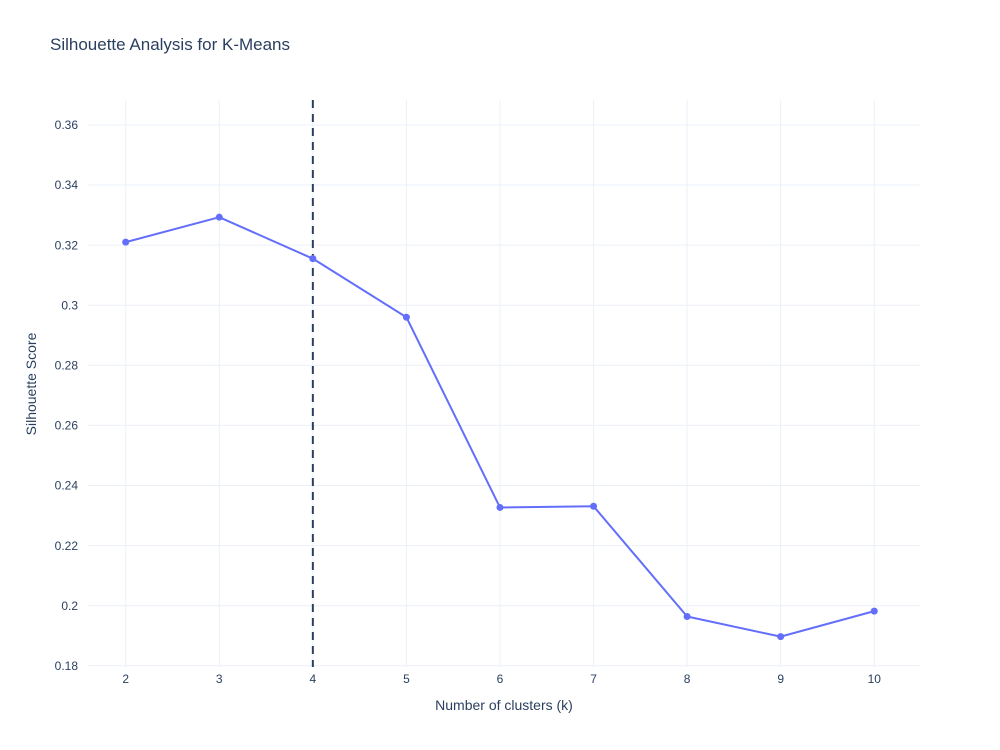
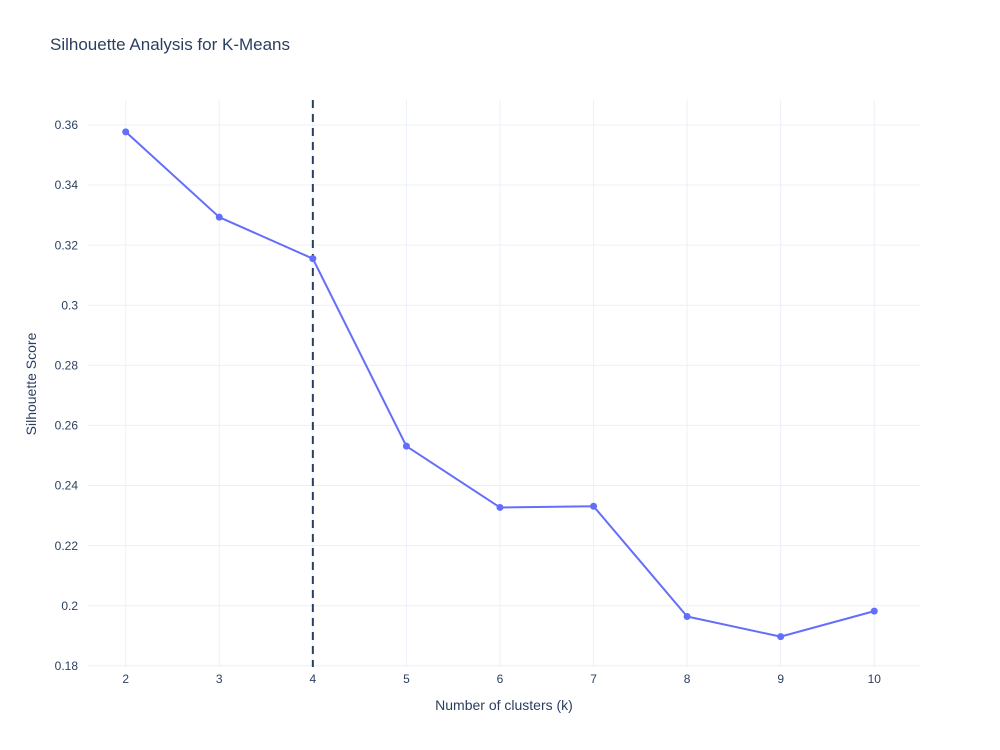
2: 0.321 -> 0.358
5: 0.296 -> 0.253
